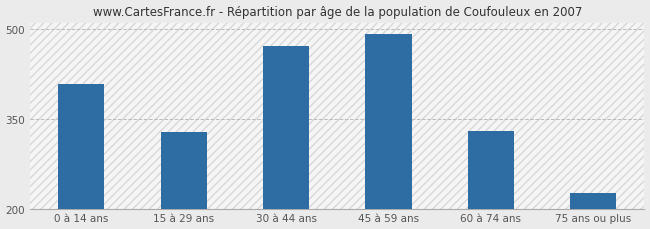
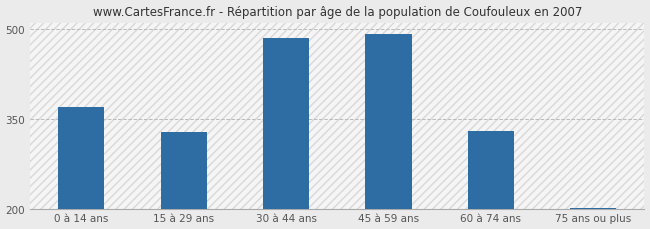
0 à 14 ans: 408 -> 370
30 à 44 ans: 472 -> 484
75 ans ou plus: 226 -> 201
